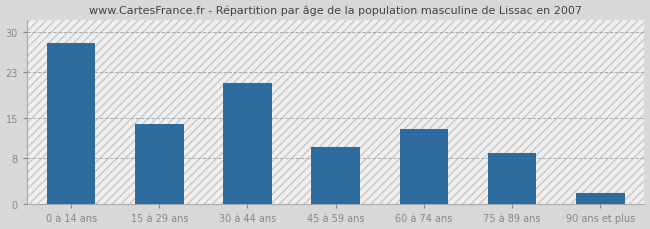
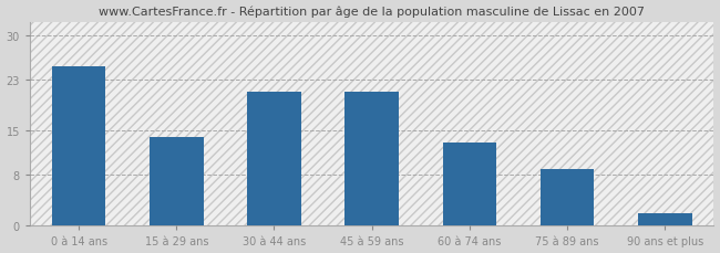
0 à 14 ans: 28 -> 25
45 à 59 ans: 10 -> 21
